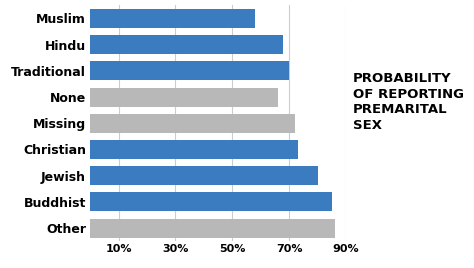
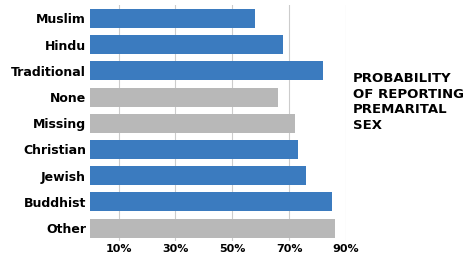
Traditional: 70% -> 82%
Jewish: 80% -> 76%
